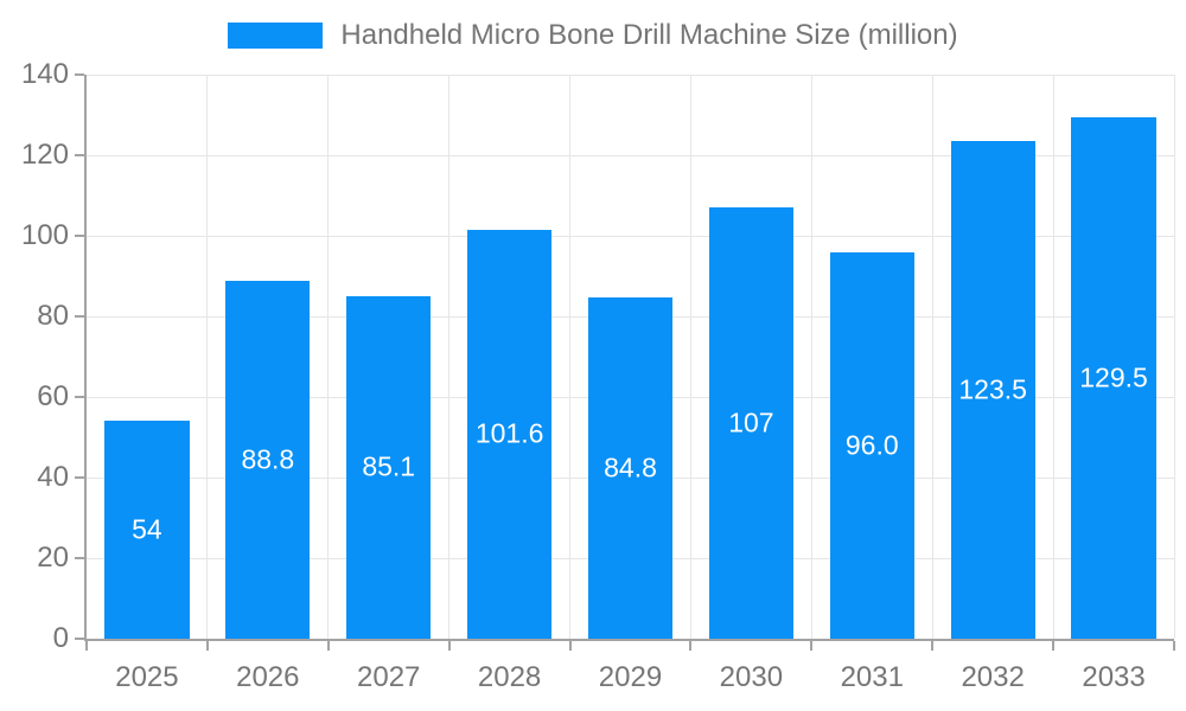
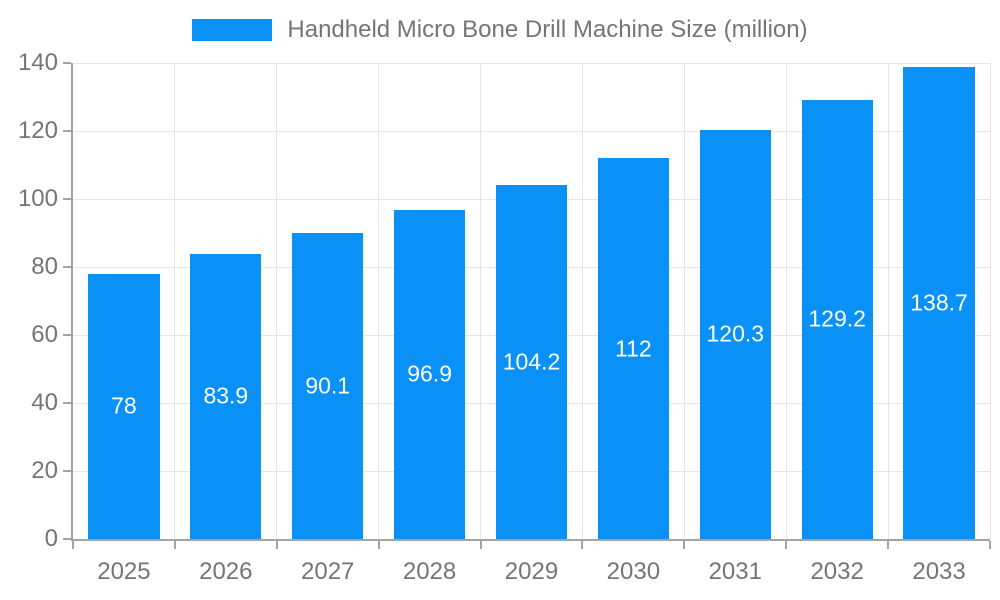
2025: 54 -> 78
2026: 88.8 -> 83.9
2027: 85.1 -> 90.1
2028: 101.6 -> 96.9
2029: 84.8 -> 104.2
2030: 107 -> 112
2031: 96.0 -> 120.3
2032: 123.5 -> 129.2
2033: 129.5 -> 138.7
